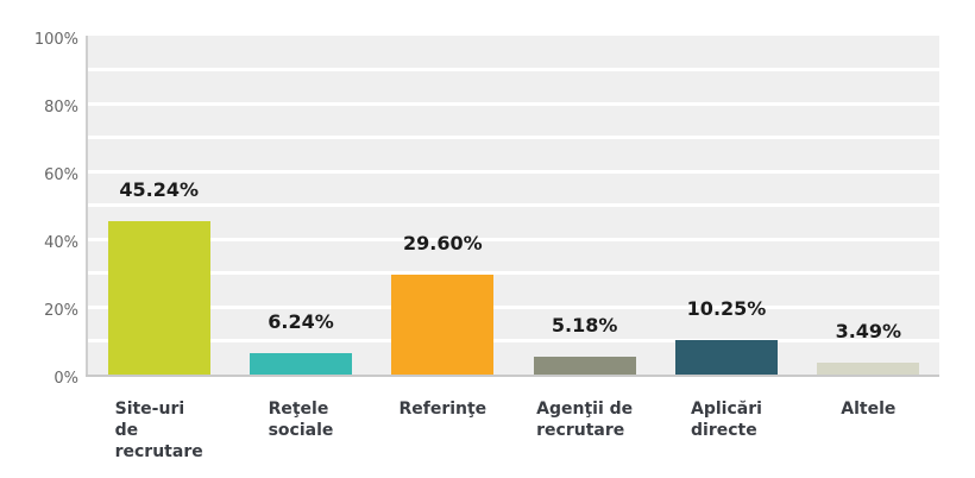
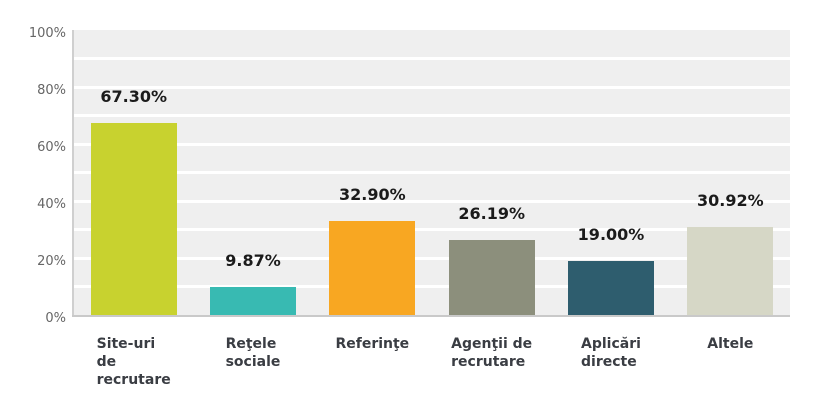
Site-uri de recrutare: 45.24% -> 67.30%
Reţele sociale: 6.24% -> 9.87%
Referinţe: 29.60% -> 32.90%
Agenţii de recrutare: 5.18% -> 26.19%
Aplicări directe: 10.25% -> 19.00%
Altele: 3.49% -> 30.92%
